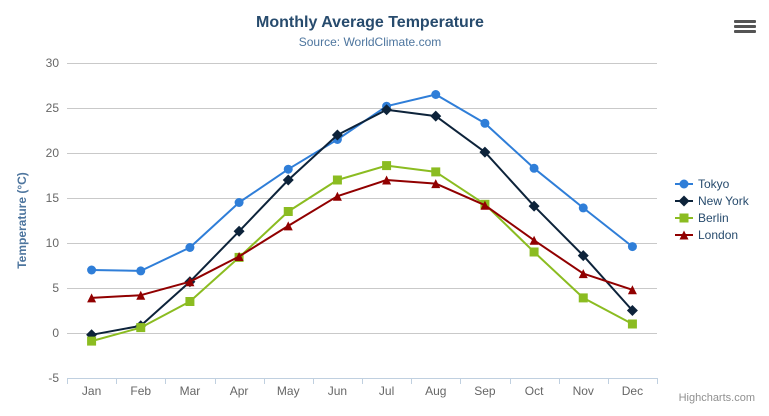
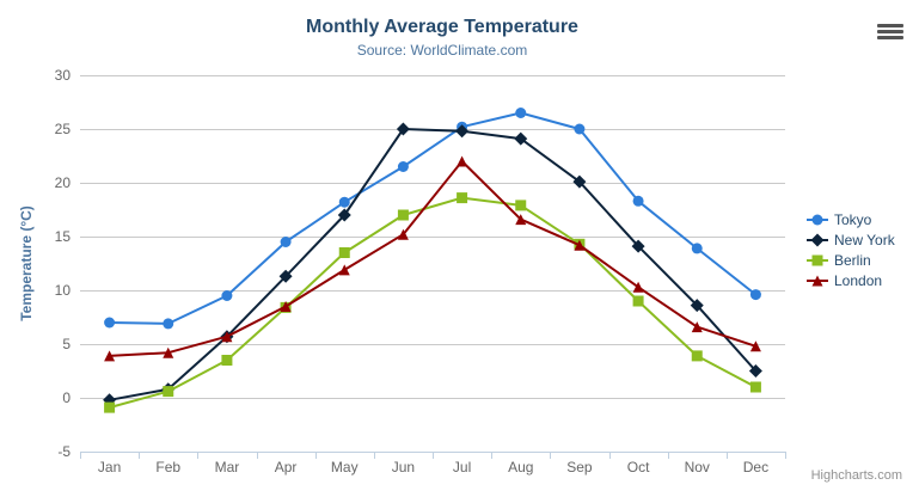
New York/Jun: 22 -> 25
London/Jul: 17 -> 22
Tokyo/Sep: 23 -> 25
